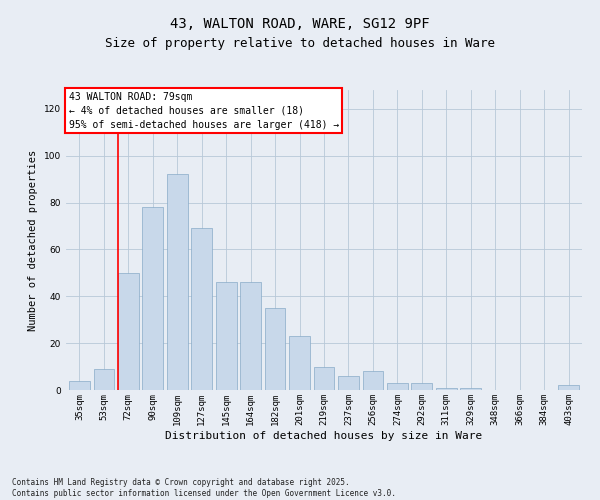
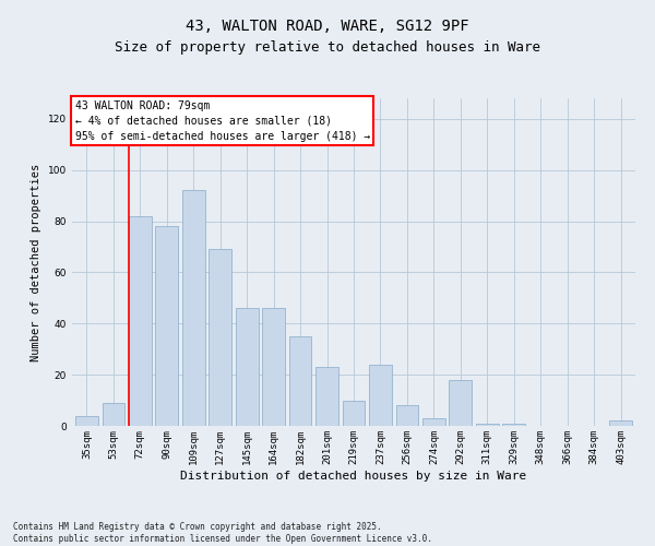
72sqm: 50 -> 82
237sqm: 6 -> 24
292sqm: 3 -> 18
